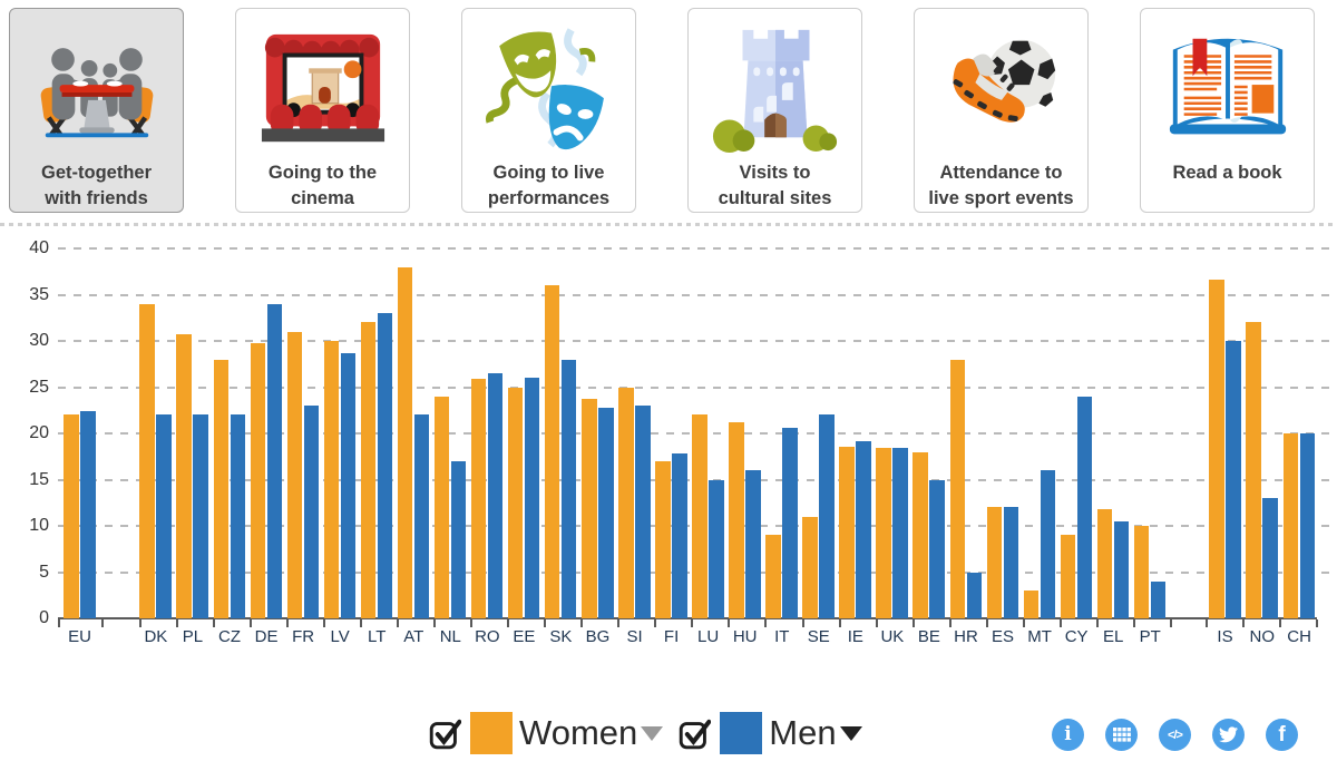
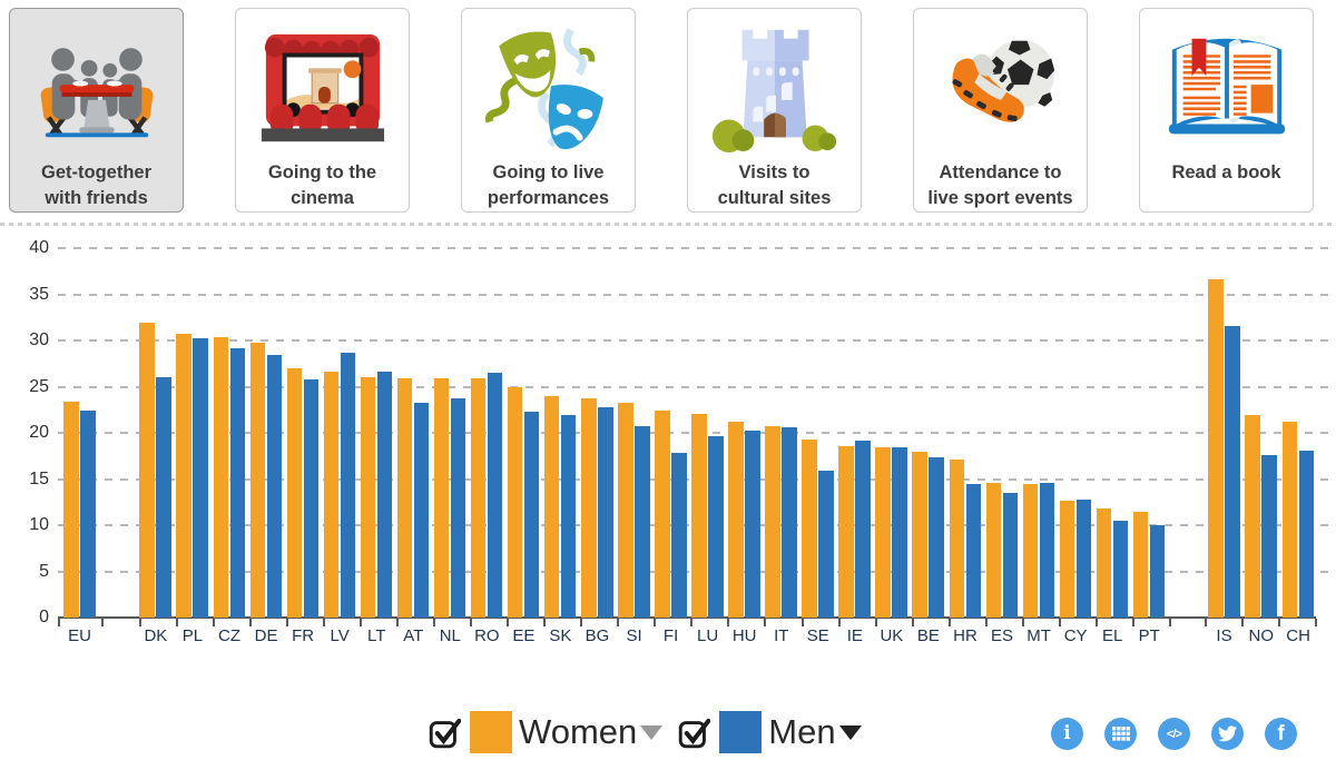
Women/EU: 22 -> 23
Women/DK: 34 -> 32
Men/DK: 22 -> 26
Men/PL: 22 -> 30
Women/CZ: 28 -> 30
Men/CZ: 22 -> 29
Men/DE: 34 -> 28
Women/FR: 31 -> 27
Men/FR: 23 -> 26
Women/LV: 30 -> 27
Women/LT: 32 -> 26
Men/LT: 33 -> 27
Women/AT: 38 -> 26
Men/AT: 22 -> 23
Women/NL: 24 -> 26
Men/NL: 17 -> 24
Men/EE: 26 -> 22
Women/SK: 36 -> 24
Men/SK: 28 -> 22
Women/SI: 25 -> 23
Men/SI: 23 -> 21
Women/FI: 17 -> 22
Men/LU: 15 -> 20
Men/HU: 16 -> 20
Women/IT: 9 -> 21
Women/SE: 11 -> 19
Men/SE: 22 -> 16
Men/BE: 15 -> 17
Women/HR: 28 -> 17
Men/HR: 5 -> 14
Women/ES: 12 -> 15
Men/ES: 12 -> 14
Women/MT: 3 -> 14
Men/MT: 16 -> 15
Women/CY: 9 -> 13
Men/CY: 24 -> 13
Women/PT: 10 -> 11
Men/PT: 4 -> 10
Men/IS: 30 -> 32
Women/NO: 32 -> 22
Men/NO: 13 -> 18
Women/CH: 20 -> 21
Men/CH: 20 -> 18
